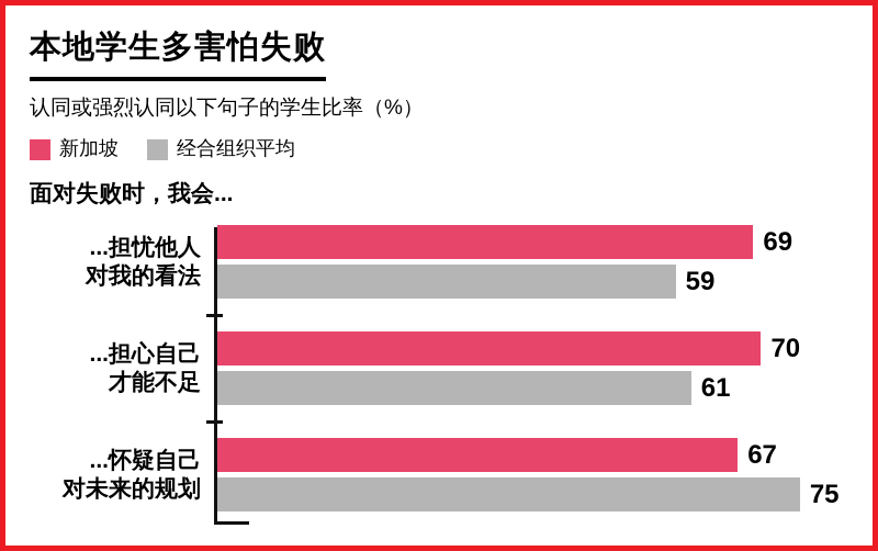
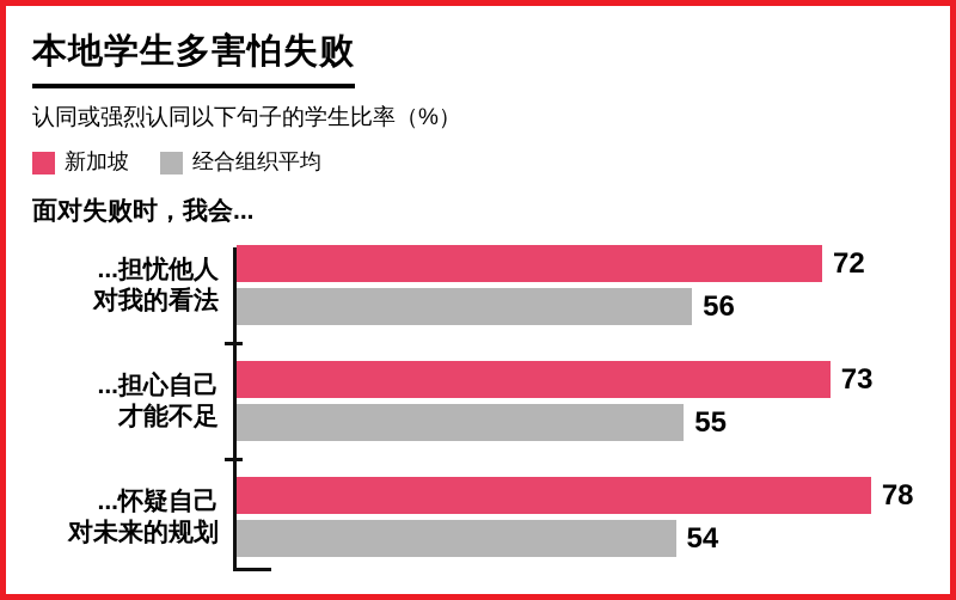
新加坡/...担忧他人 对我的看法: 69 -> 72
经合组织平均/...担忧他人 对我的看法: 59 -> 56
新加坡/...担心自己 才能不足: 70 -> 73
经合组织平均/...担心自己 才能不足: 61 -> 55
新加坡/...怀疑自己 对未来的规划: 67 -> 78
经合组织平均/...怀疑自己 对未来的规划: 75 -> 54
